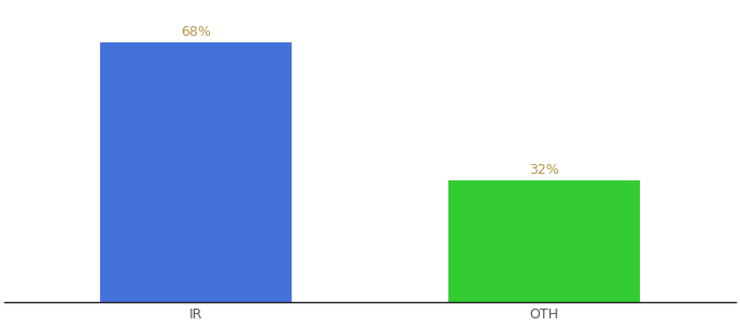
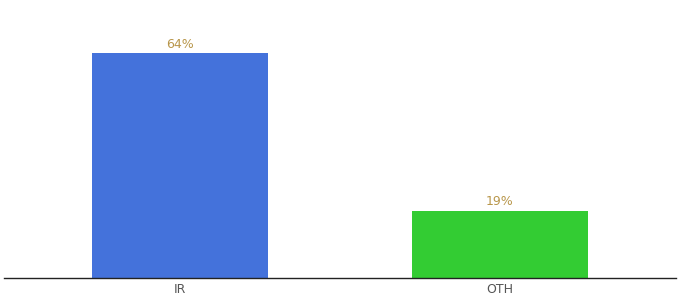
IR: 68% -> 64%
OTH: 32% -> 19%
